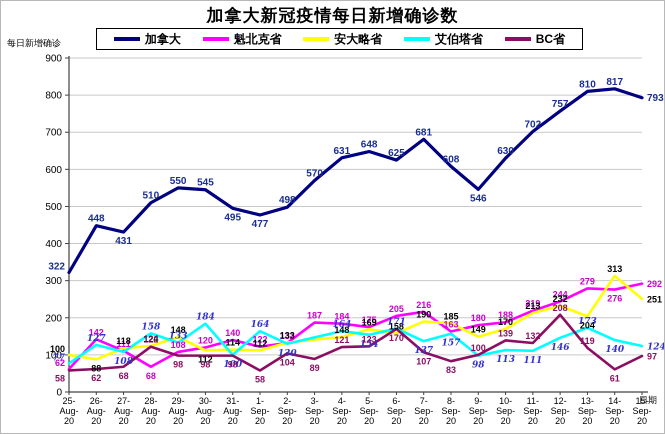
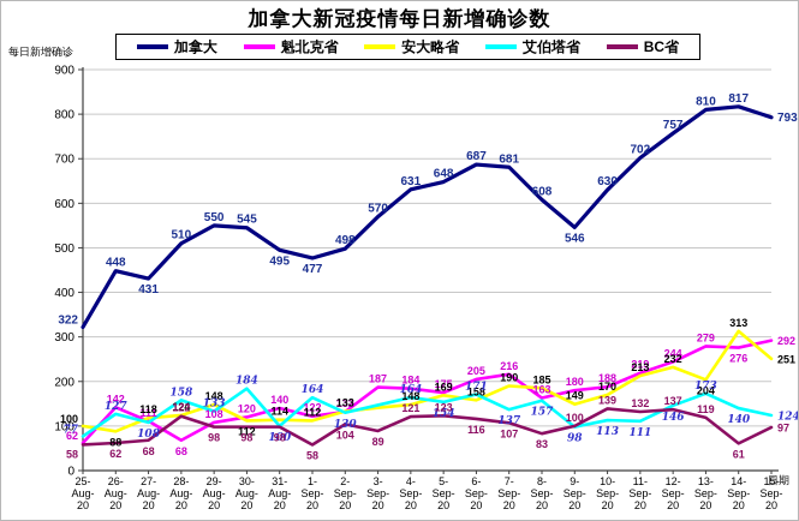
加拿大/6-Sep-20: 625 -> 687
BC省/6-Sep-20: 170 -> 116
BC省/12-Sep-20: 208 -> 137
